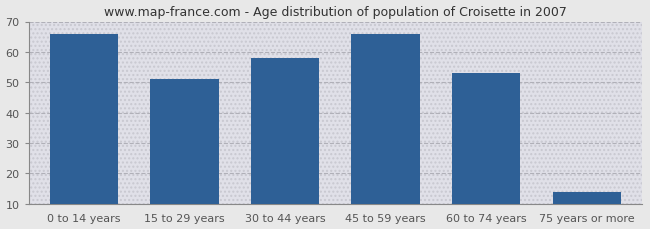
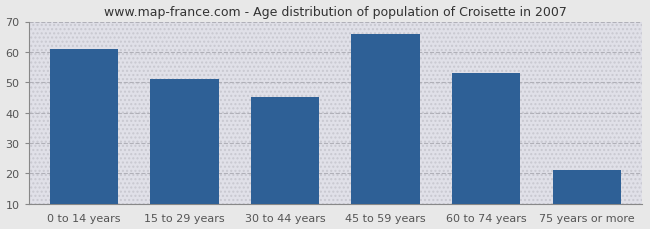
0 to 14 years: 66 -> 61
30 to 44 years: 58 -> 45
75 years or more: 14 -> 21
